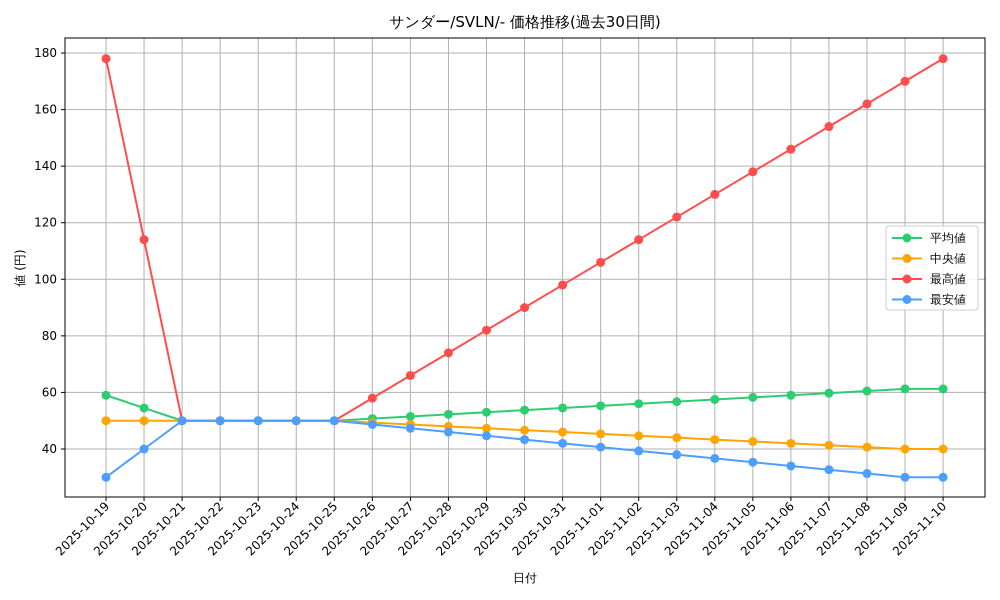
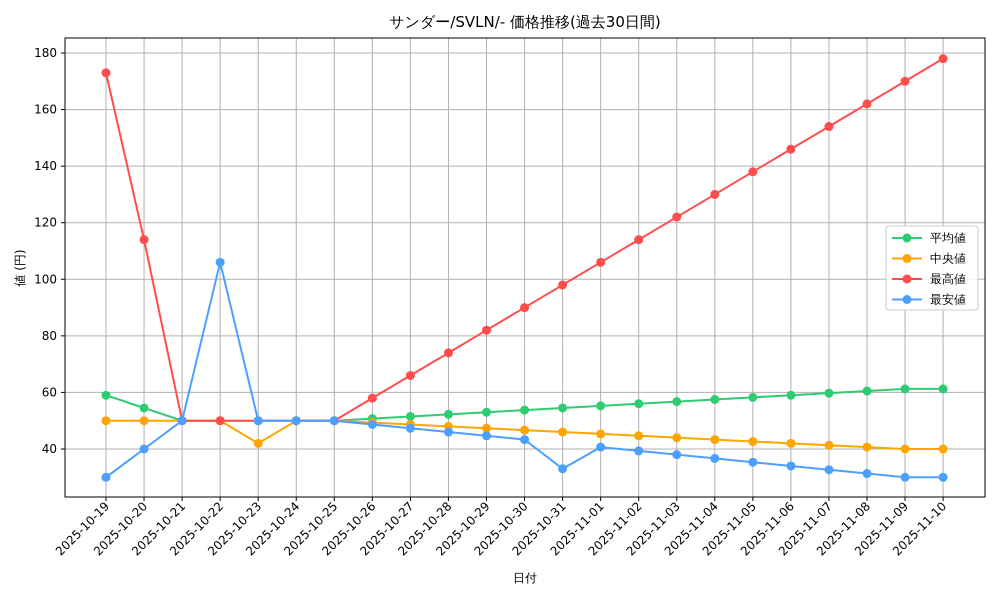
最高値/2025-10-19: 178 -> 173
最安値/2025-10-22: 50 -> 106
中央値/2025-10-23: 50 -> 42
最安値/2025-10-31: 42 -> 33
